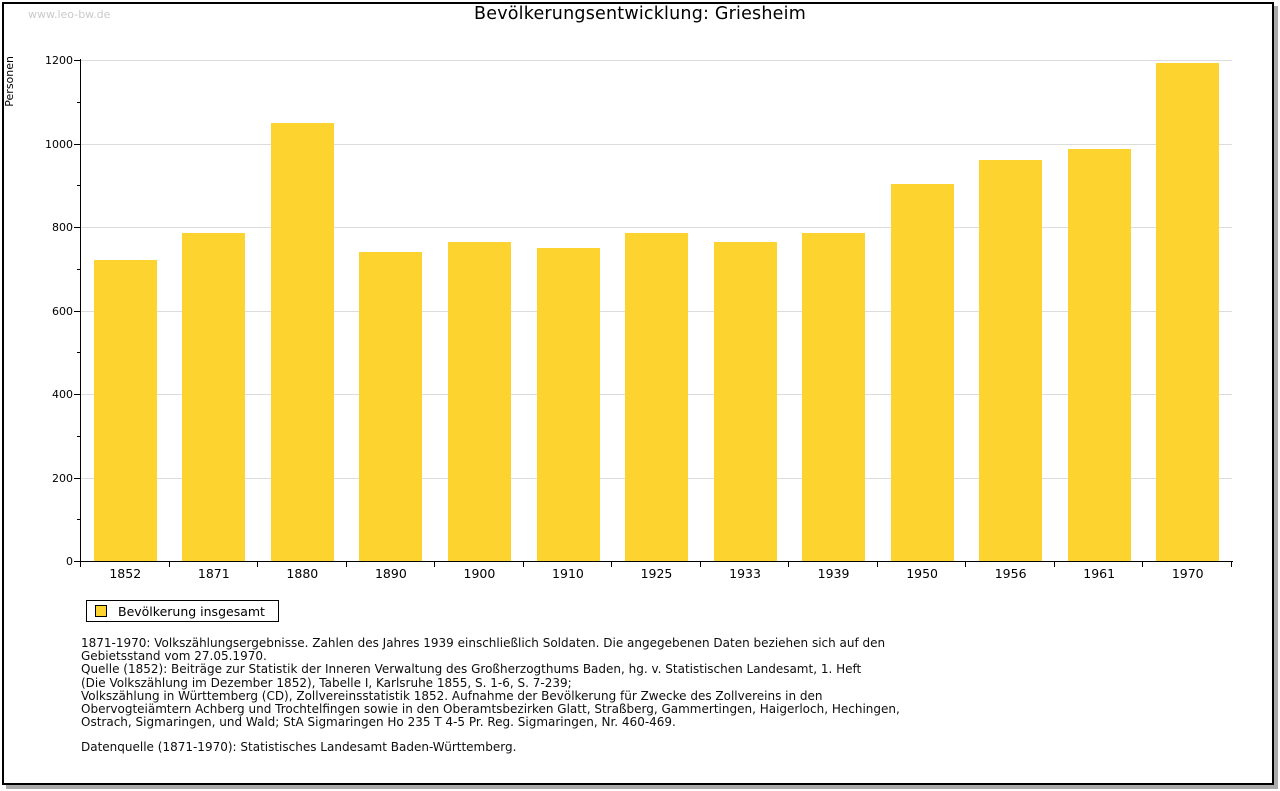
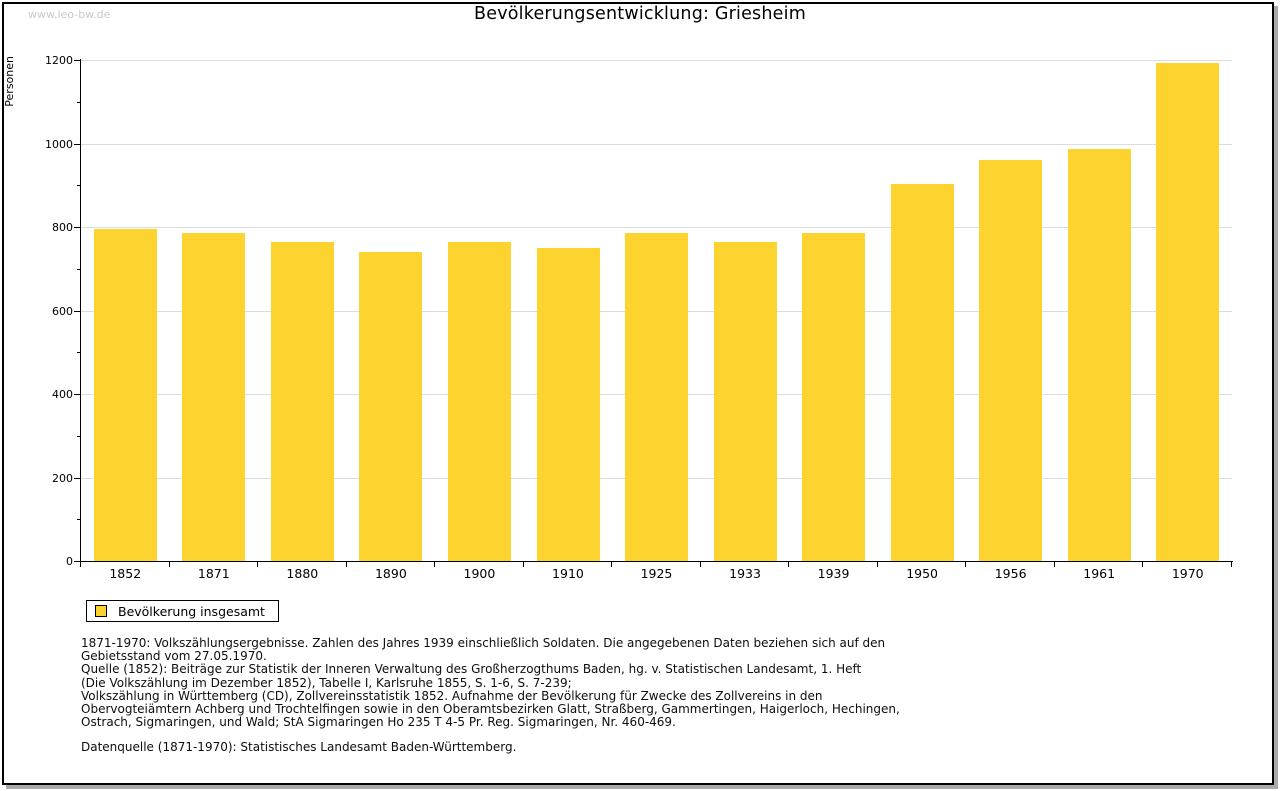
1852: 720 -> 800
1880: 1050 -> 760
